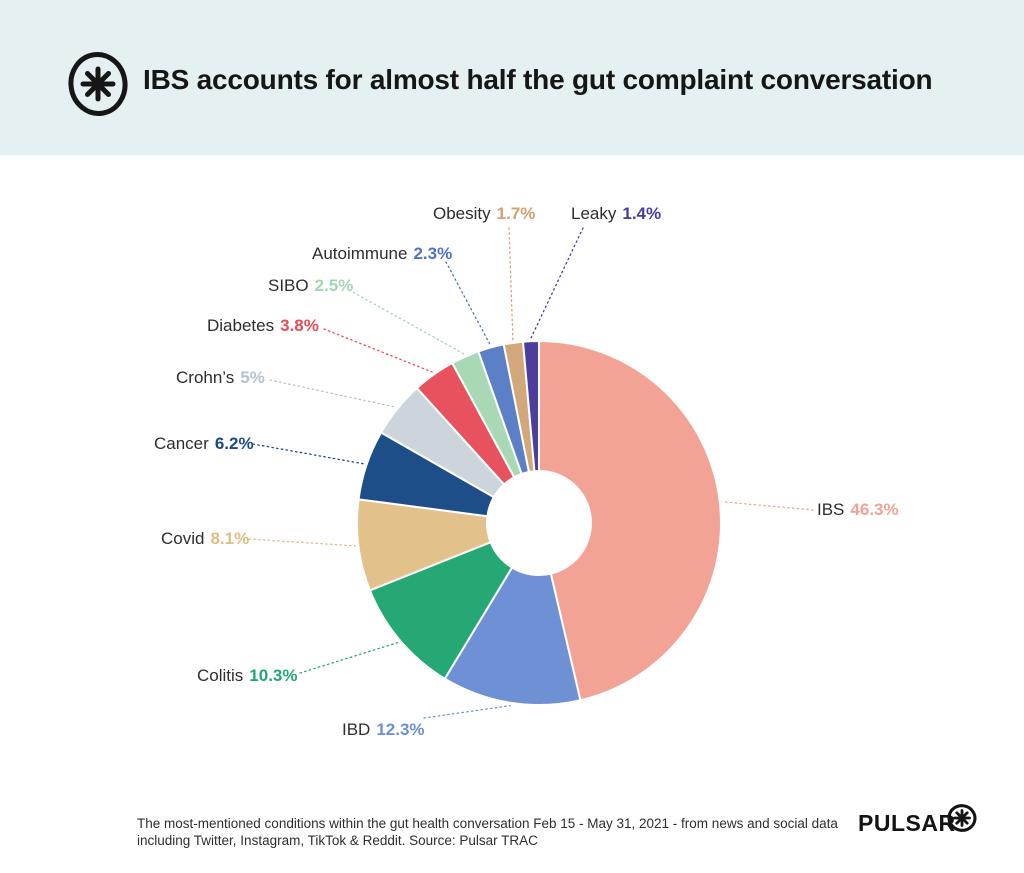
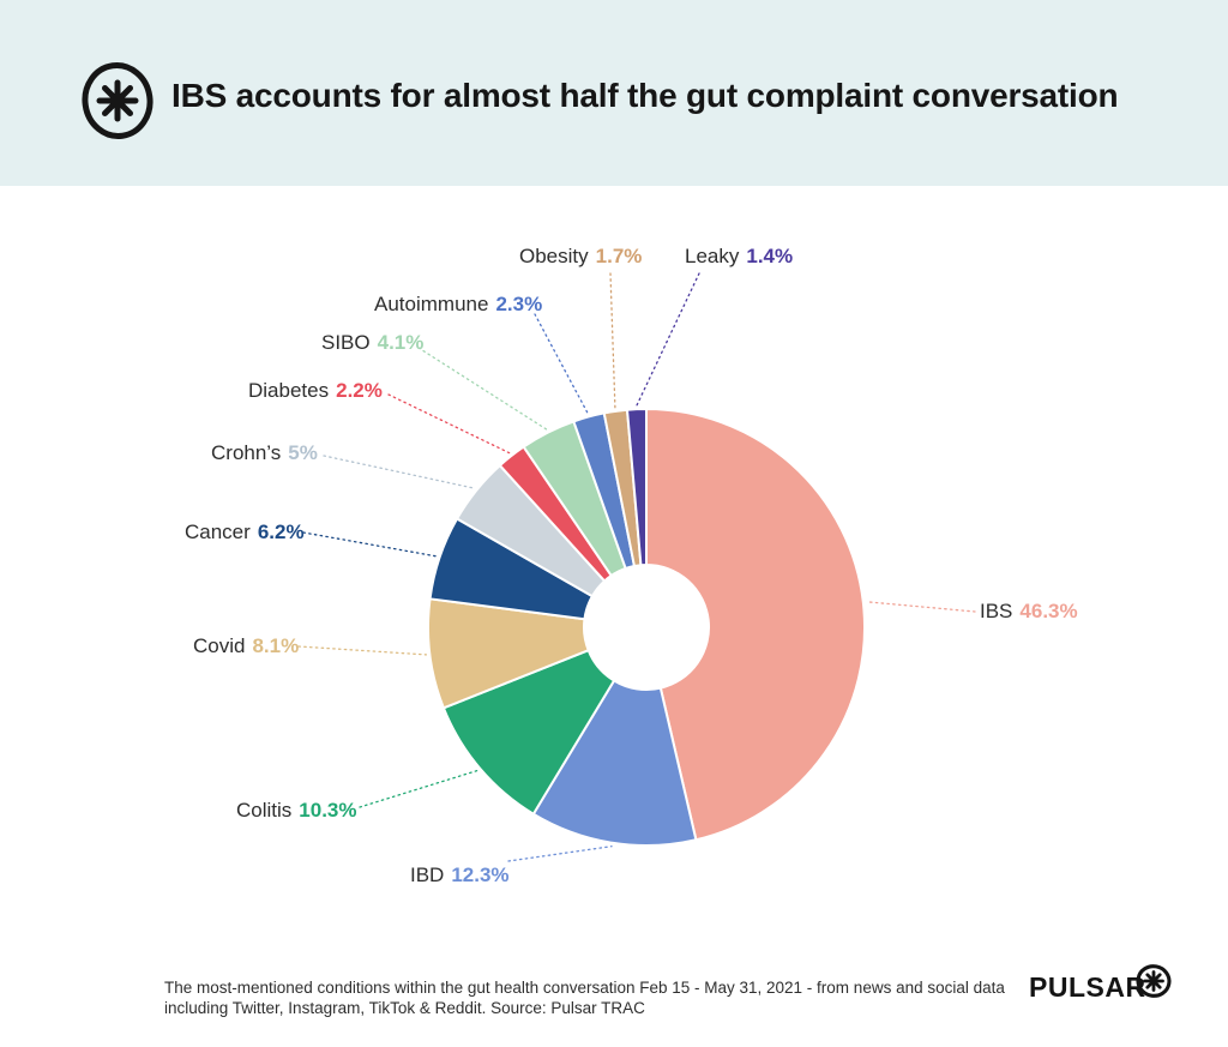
Diabetes: 3.8% -> 2.2%
SIBO: 2.5% -> 4.1%
